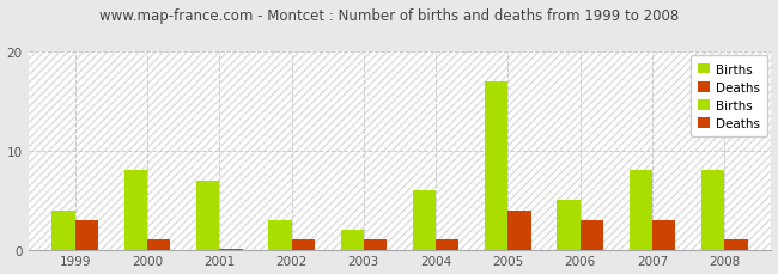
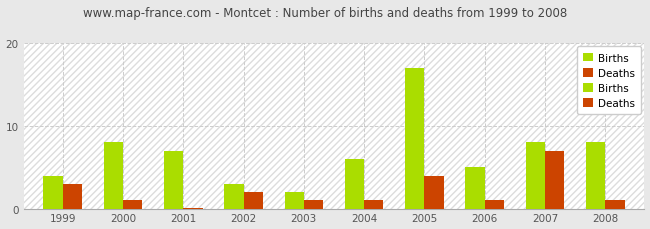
Deaths/2002: 1.0 -> 2.0
Deaths/2006: 3.0 -> 1.0
Deaths/2007: 3.0 -> 7.0
